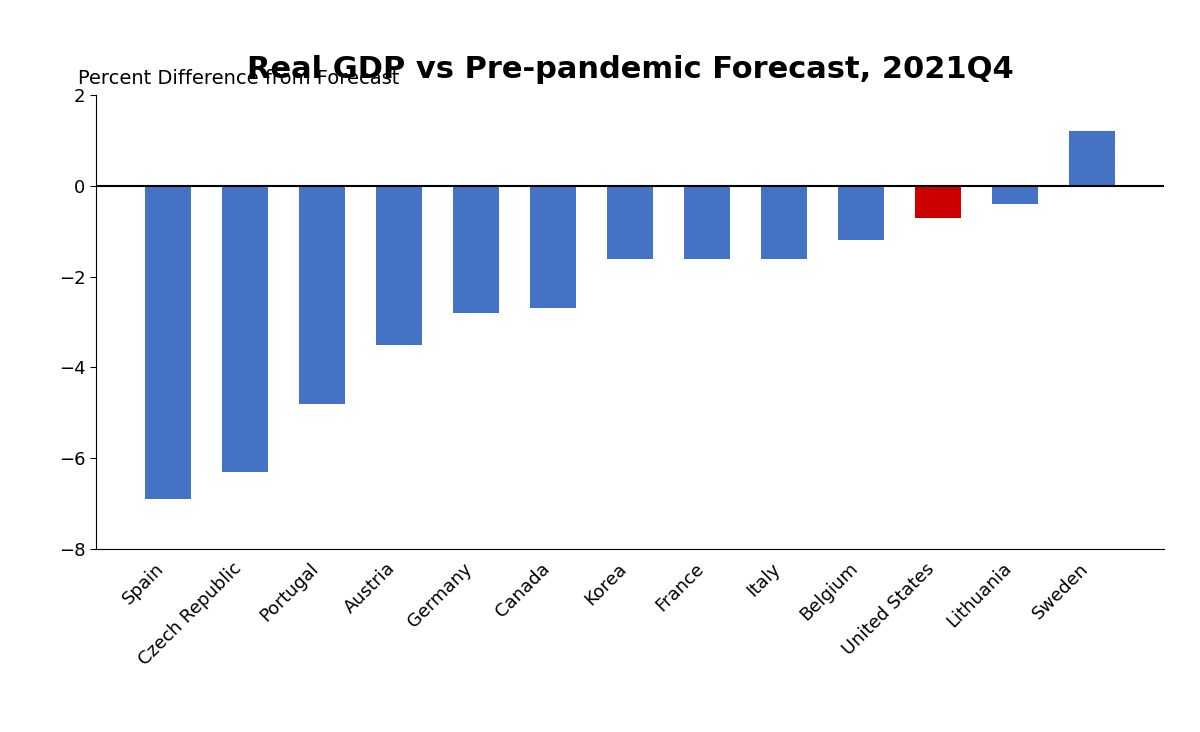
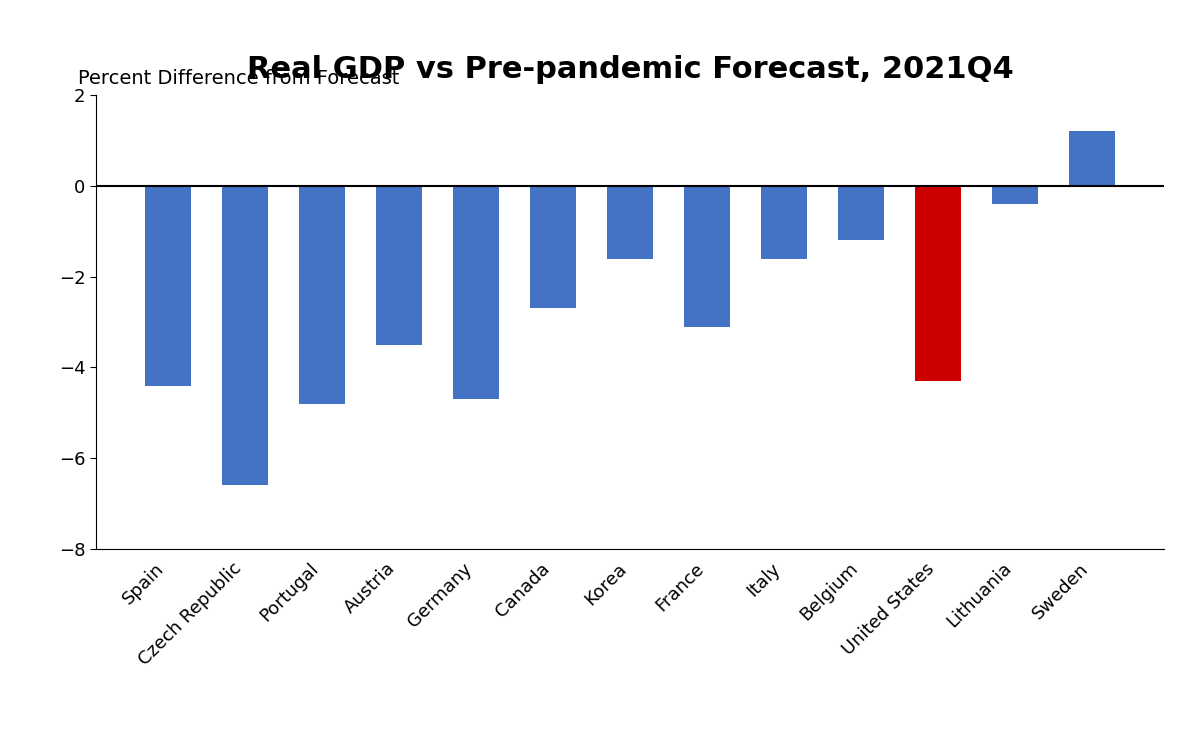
Spain: -6.9 -> -4.4
Czech Republic: -6.3 -> -6.6
Germany: -2.8 -> -4.7
France: -1.6 -> -3.1
United States: -0.7 -> -4.3
